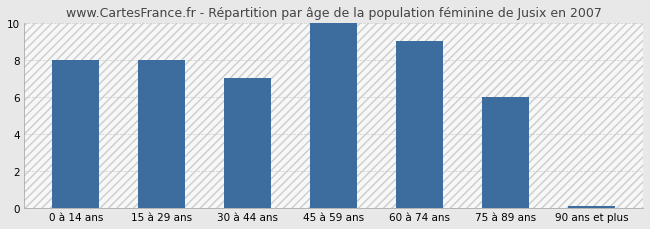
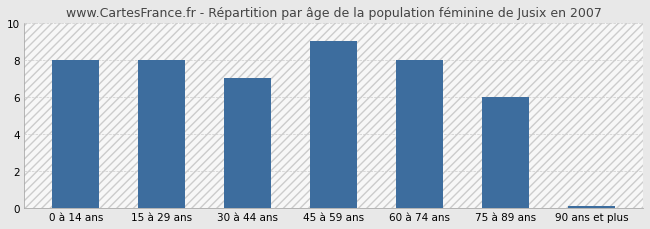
45 à 59 ans: 10.0 -> 9.0
60 à 74 ans: 9.0 -> 8.0
